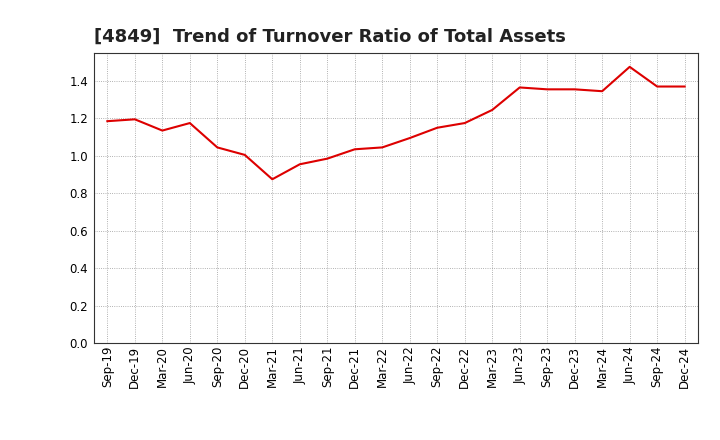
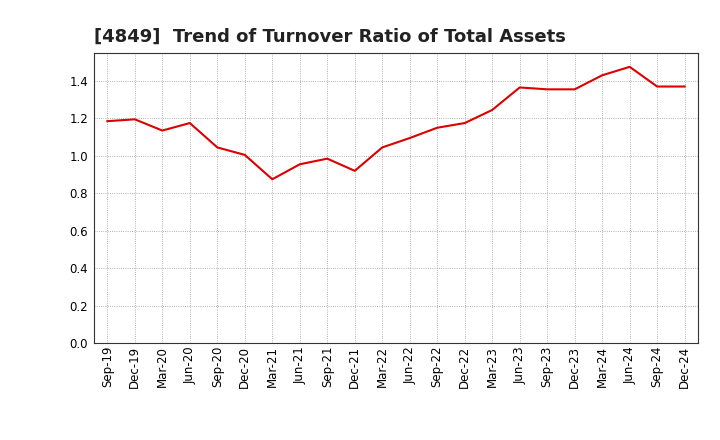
Dec-21: 1.03 -> 0.92
Mar-24: 1.34 -> 1.43
